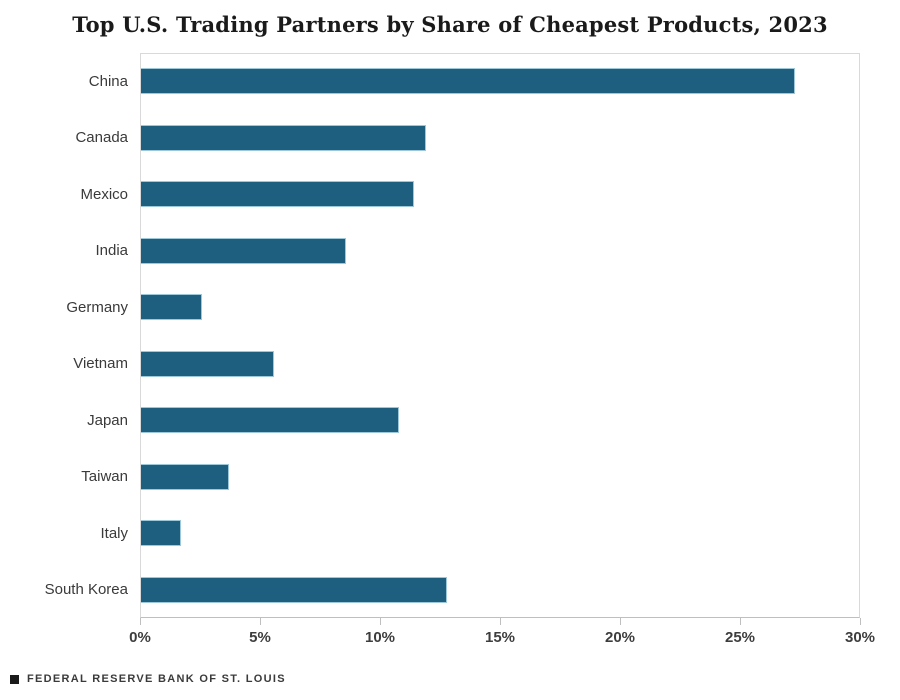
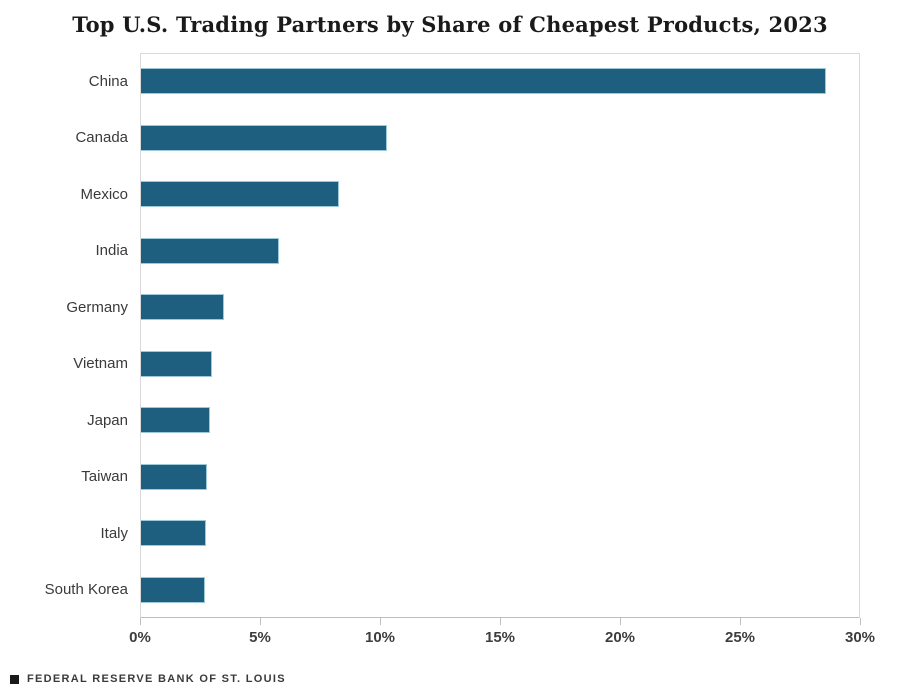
China: 27.3% -> 28.6%
Canada: 11.9% -> 10.3%
Mexico: 11.4% -> 8.3%
India: 8.6% -> 5.8%
Germany: 2.6% -> 3.5%
Vietnam: 5.6% -> 3.0%
Japan: 10.8% -> 2.9%
Taiwan: 3.7% -> 2.8%
Italy: 1.7% -> 2.8%
South Korea: 12.8% -> 2.7%
